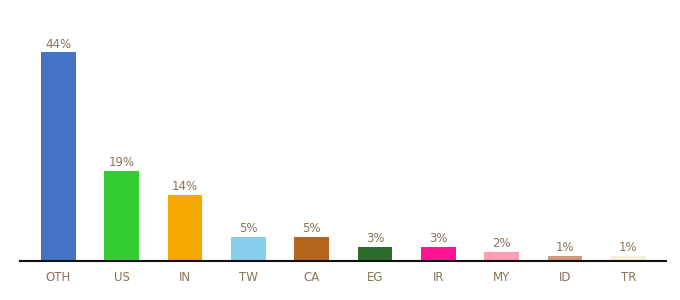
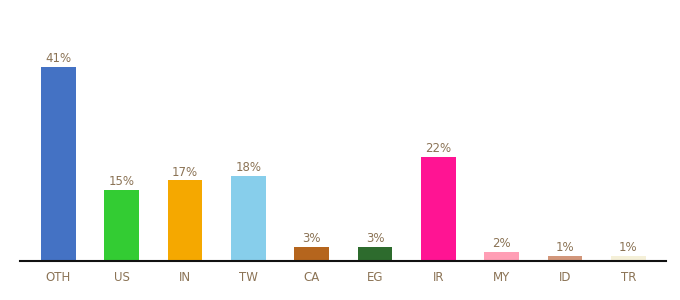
OTH: 44% -> 41%
US: 19% -> 15%
IN: 14% -> 17%
TW: 5% -> 18%
CA: 5% -> 3%
IR: 3% -> 22%
